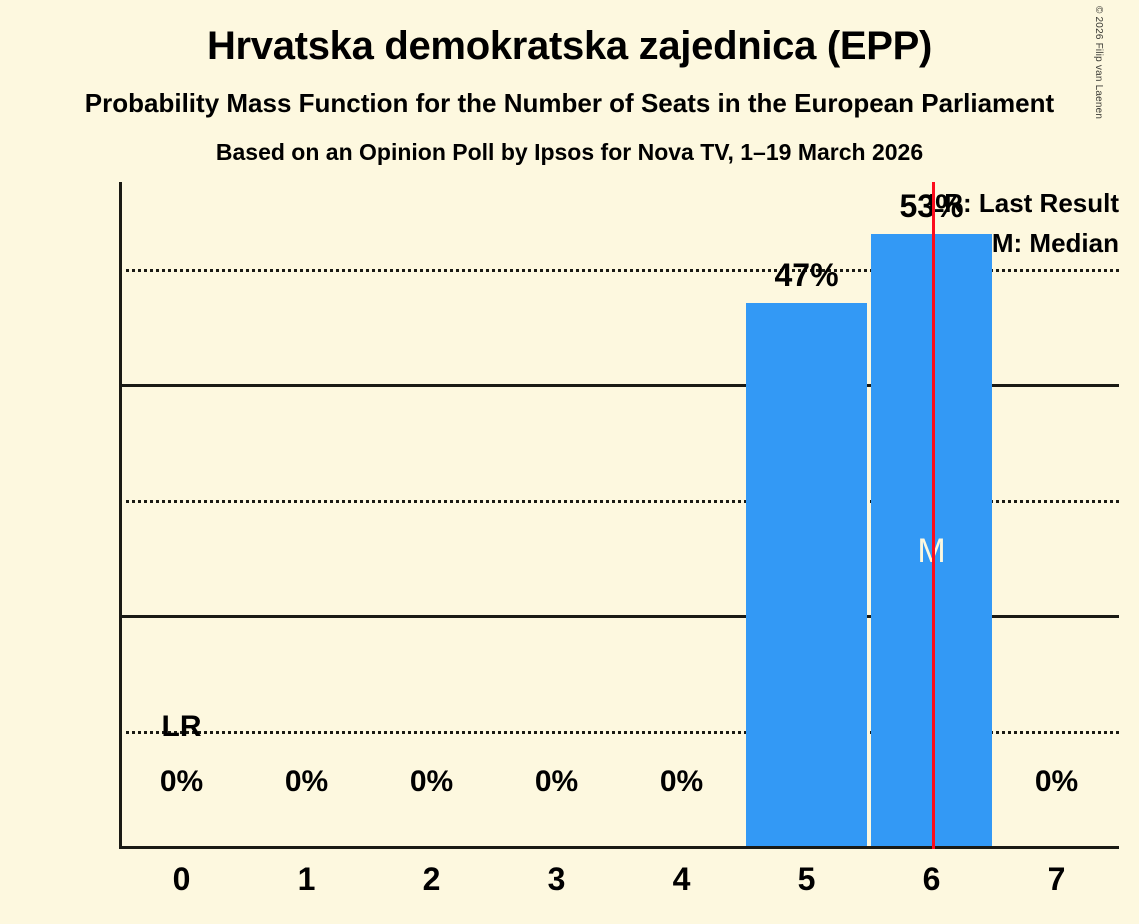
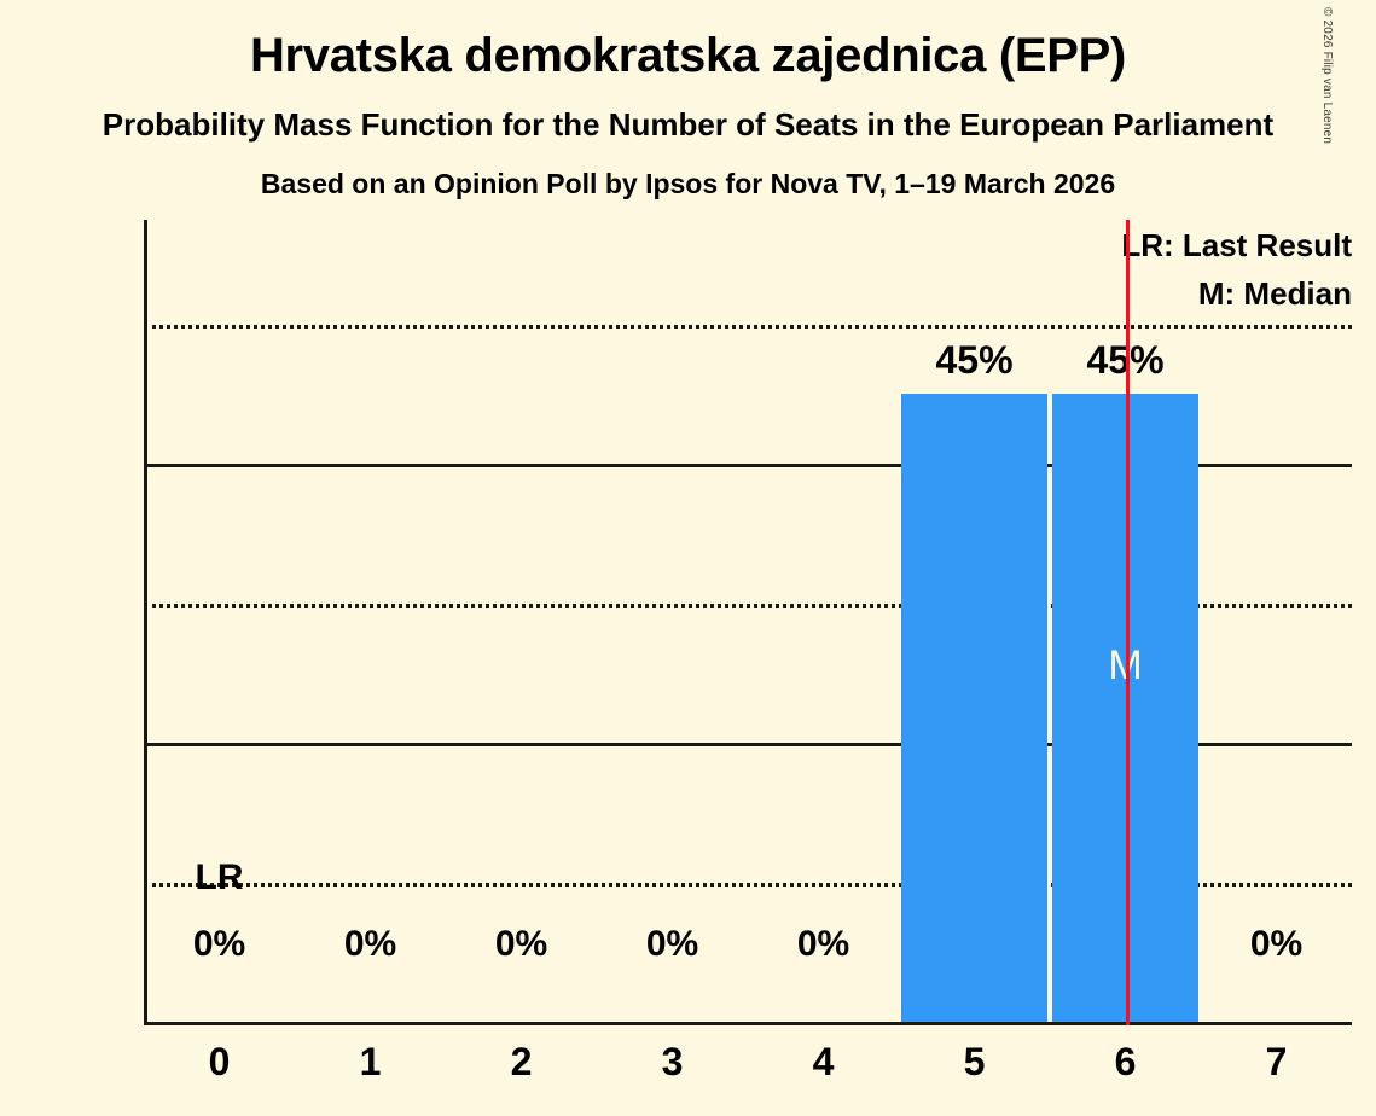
5: 47% -> 45%
6: 53% -> 45%
